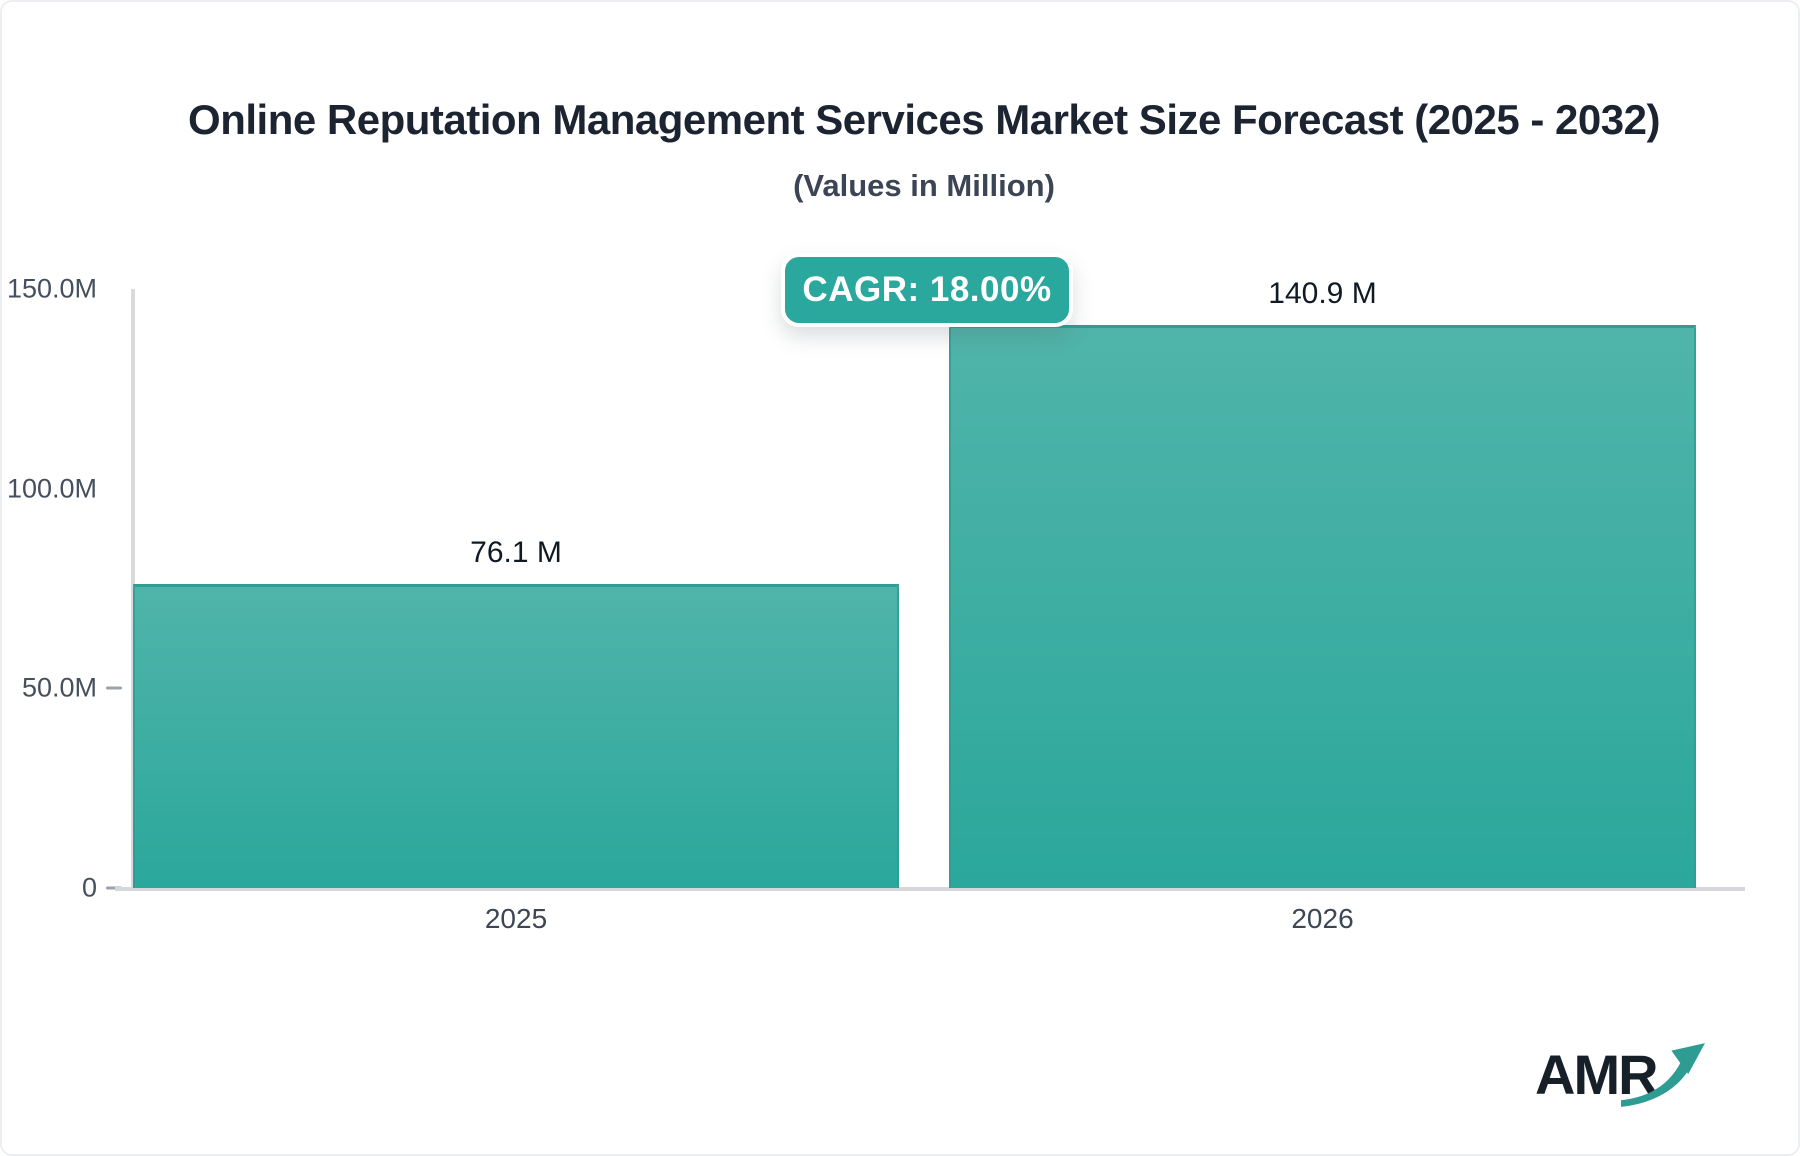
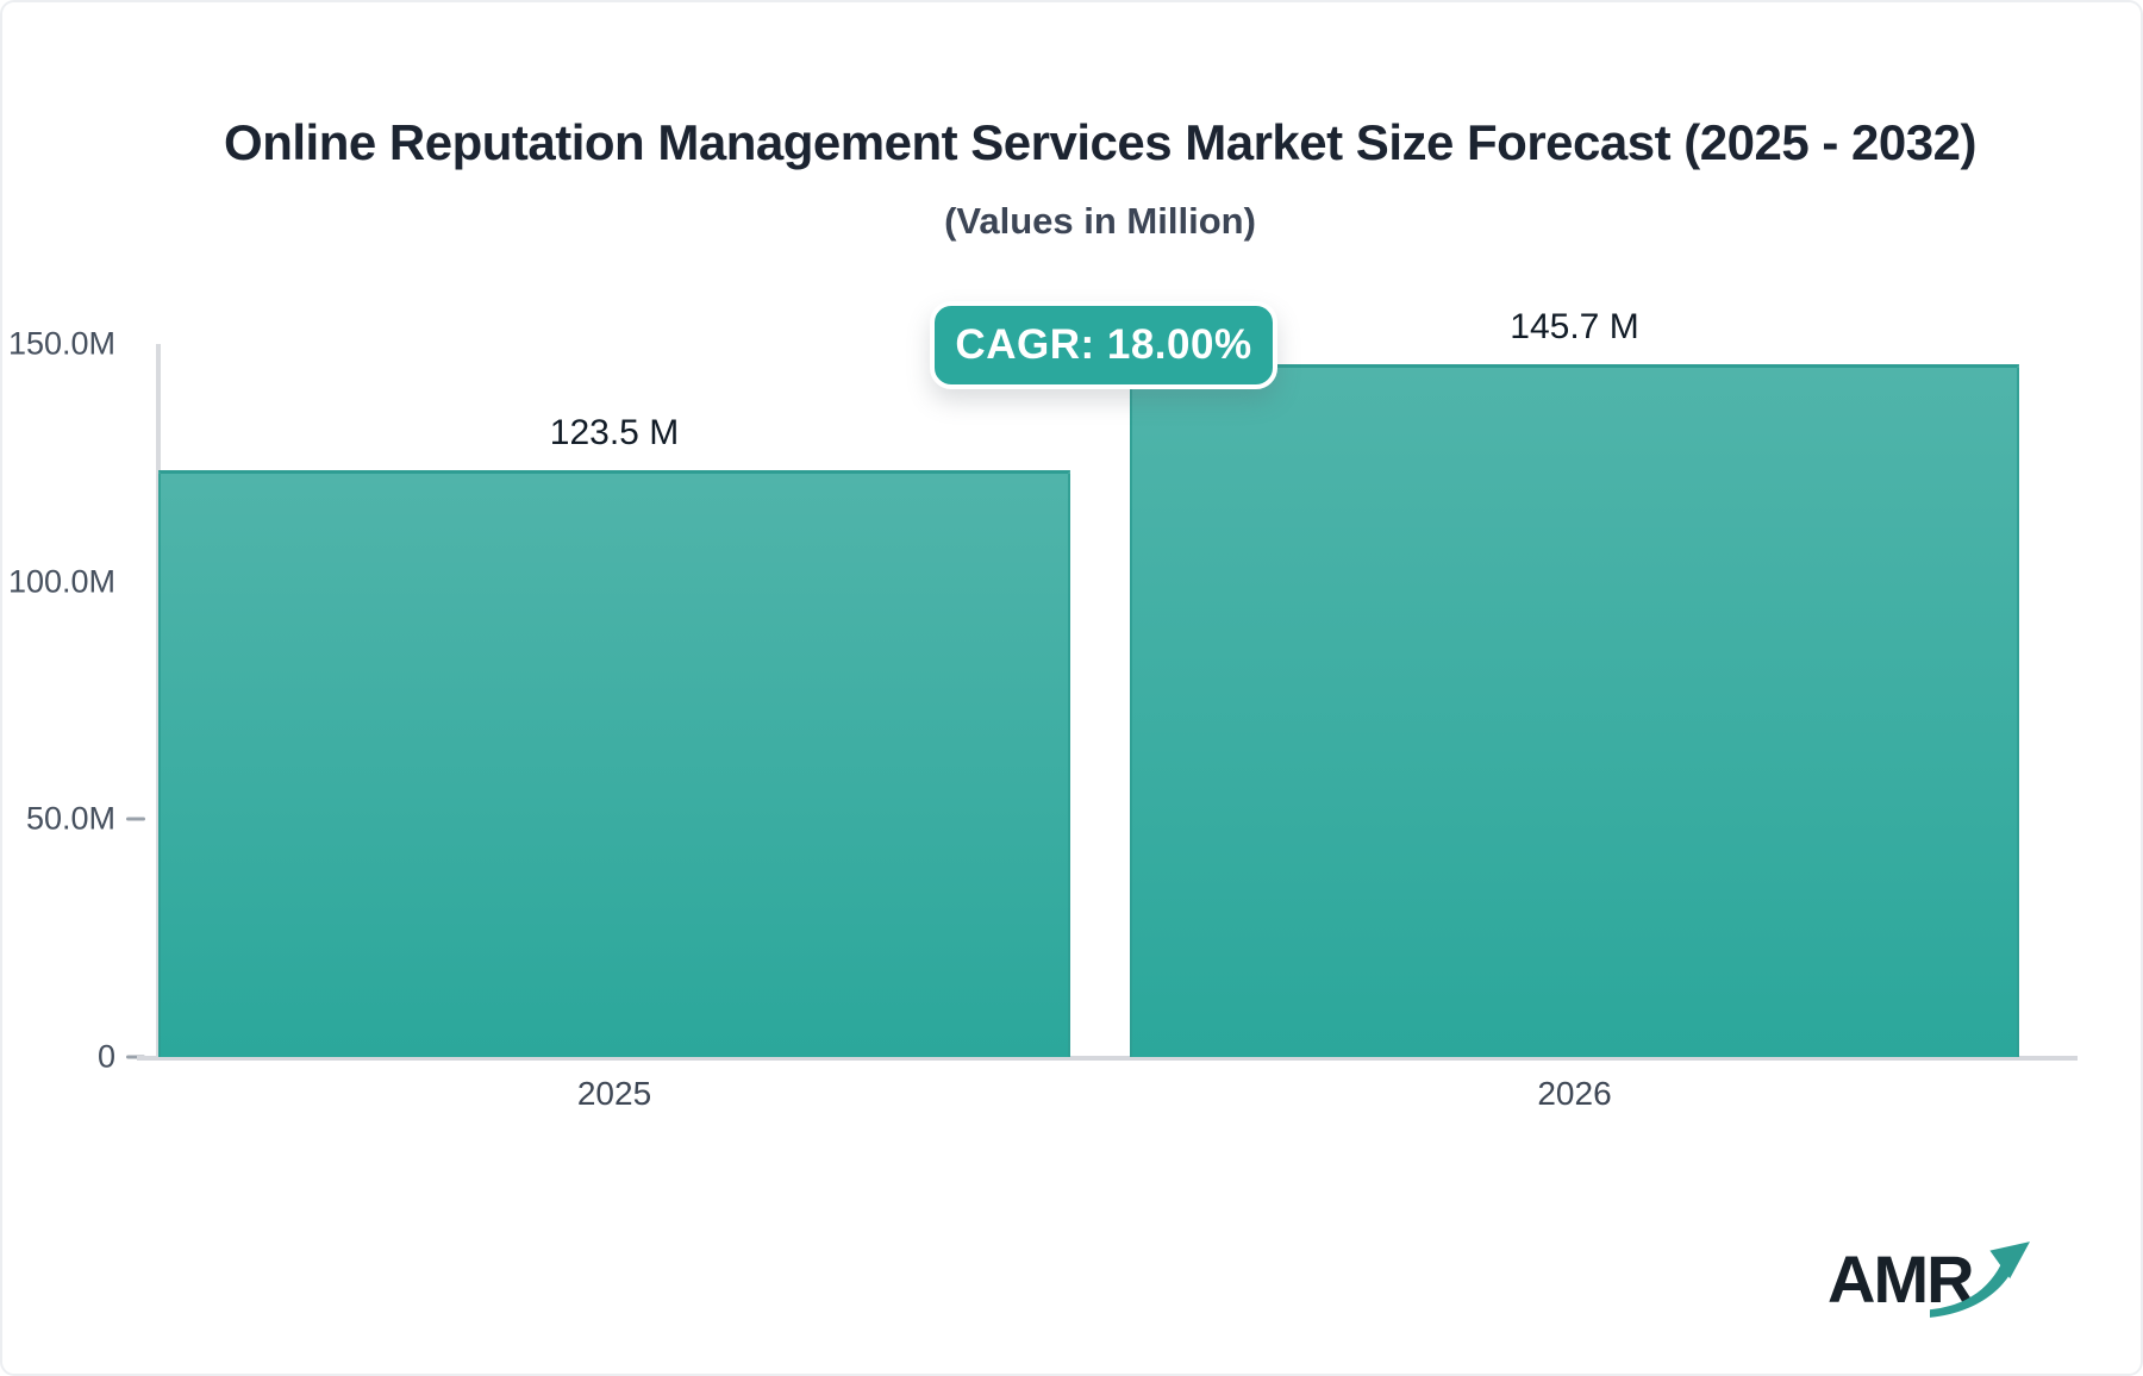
2025: 76.1 -> 123.5
2026: 140.9 -> 145.7
